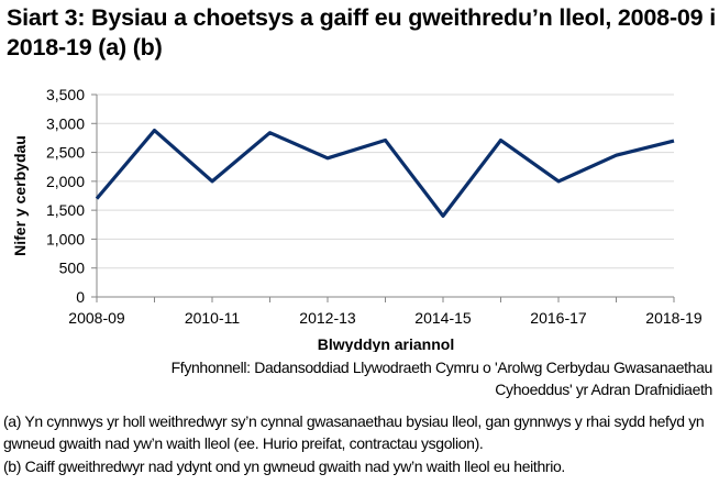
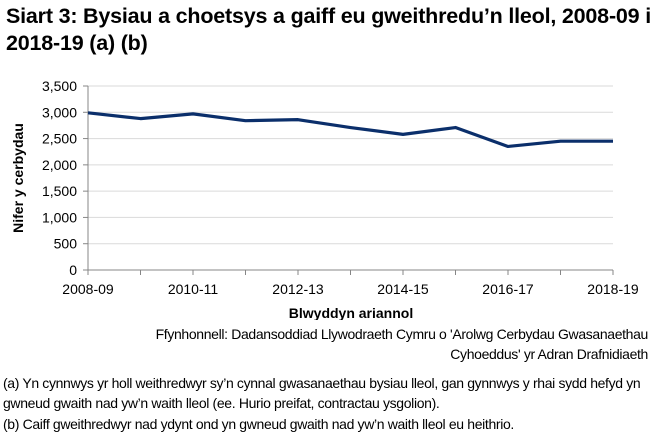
2008-09: 1700 -> 3000
2010-11: 2000 -> 3000
2012-13: 2400 -> 2900
2014-15: 1400 -> 2600
2016-17: 2000 -> 2400
2018-19: 2700 -> 2400
